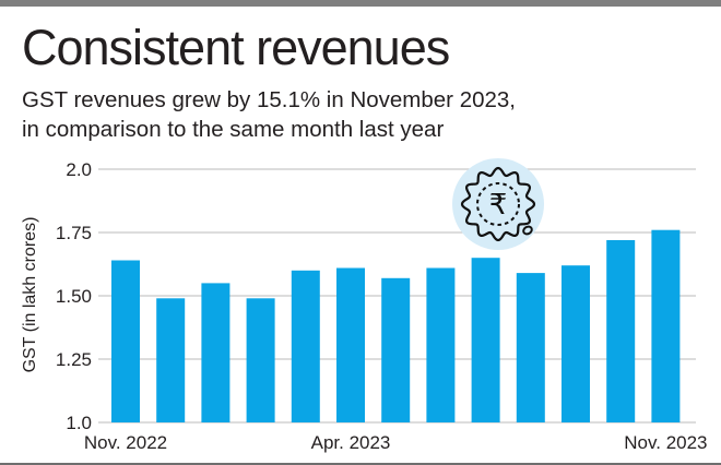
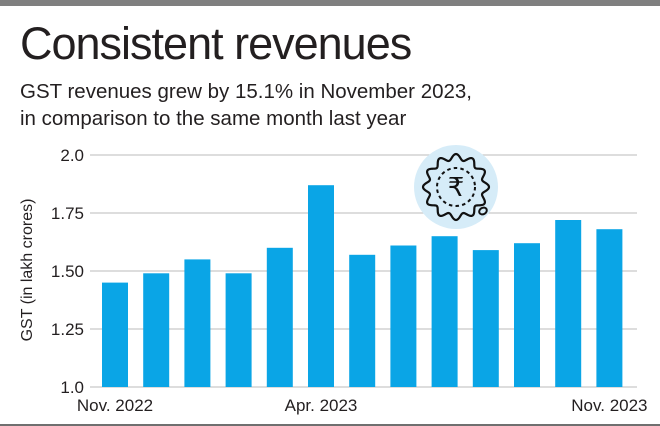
Nov. 2022: 1.64 -> 1.45
Apr. 2023: 1.61 -> 1.87
Nov. 2023: 1.76 -> 1.68
